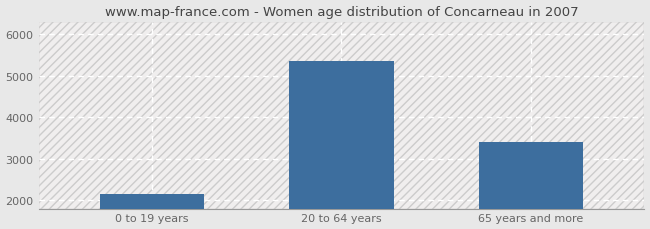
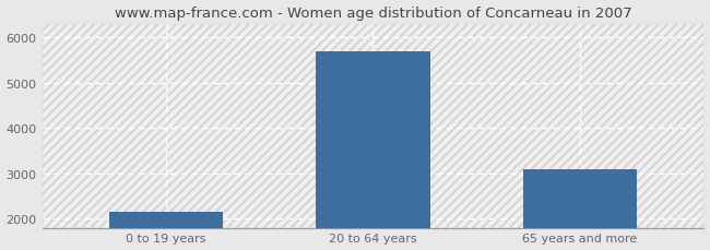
20 to 64 years: 5350 -> 5680
65 years and more: 3400 -> 3080
